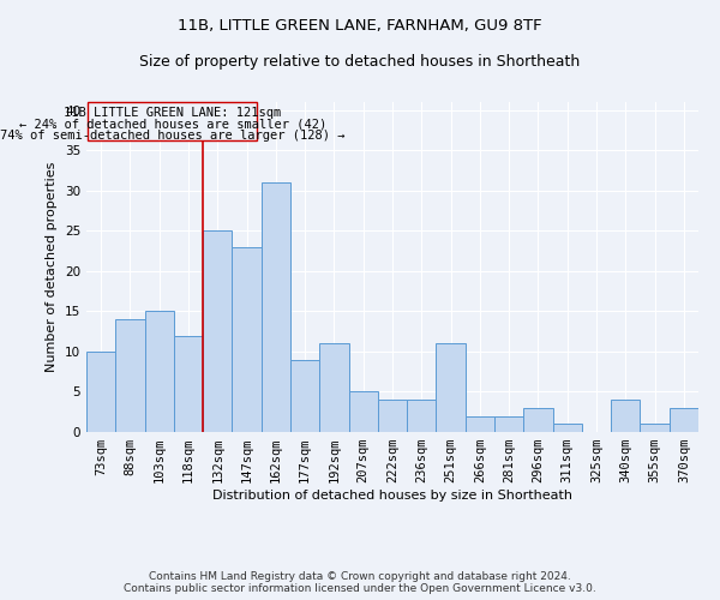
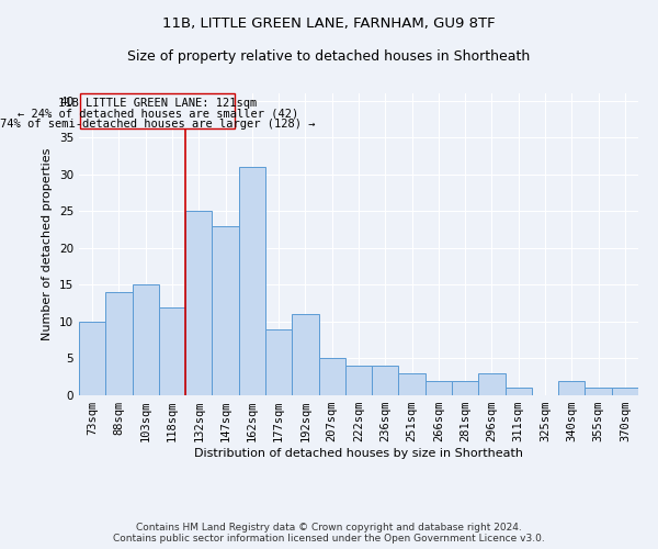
251sqm: 11 -> 3
340sqm: 4 -> 2
370sqm: 3 -> 1
